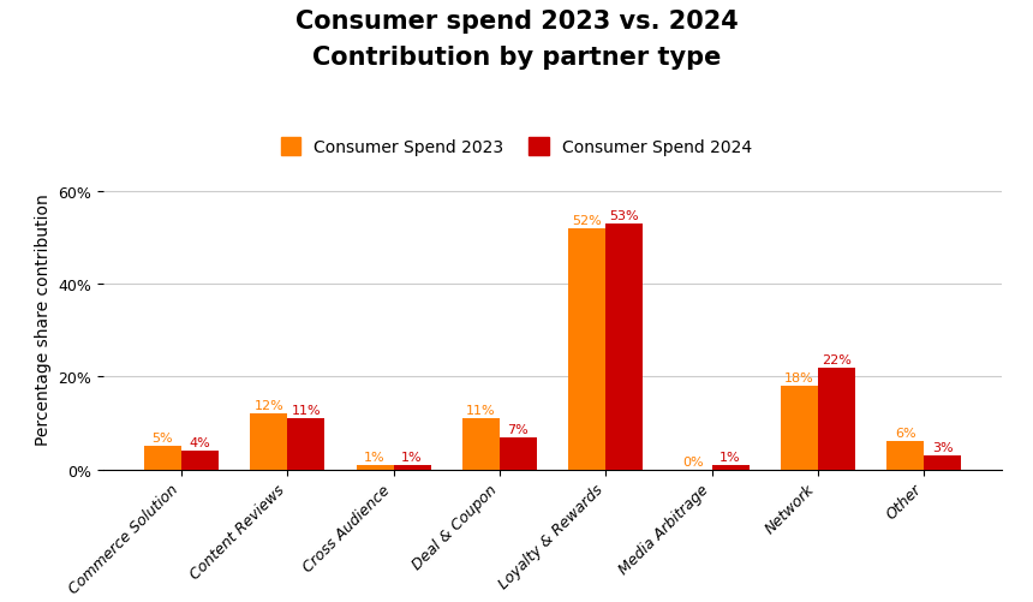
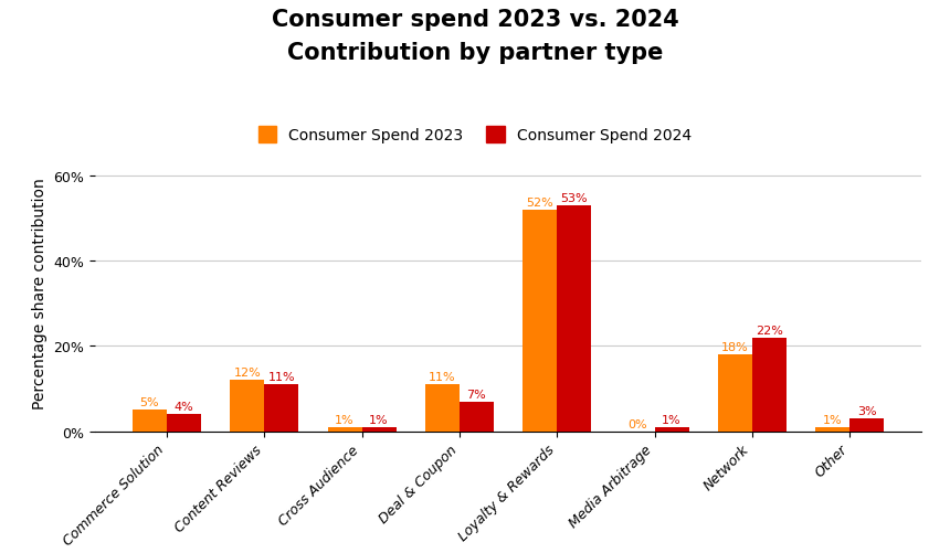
Consumer Spend 2023/Other: 6% -> 1%
